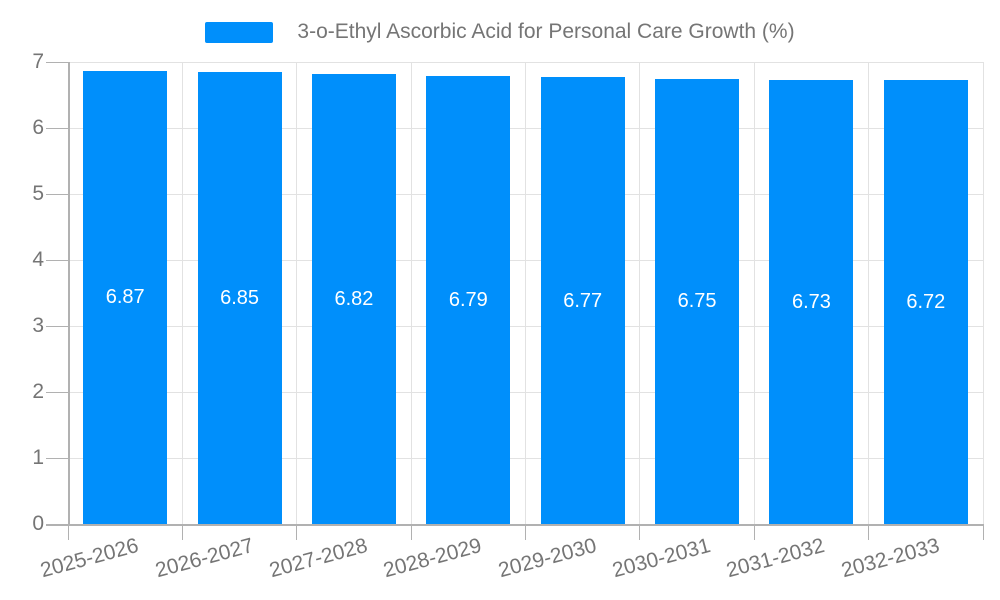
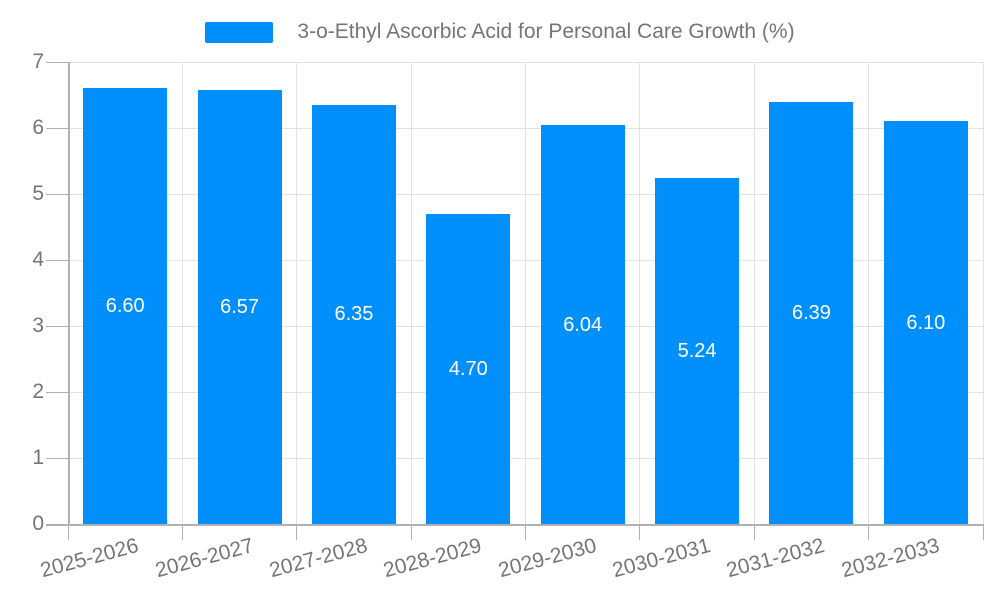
2025-2026: 6.87 -> 6.60
2026-2027: 6.85 -> 6.57
2027-2028: 6.82 -> 6.35
2028-2029: 6.79 -> 4.70
2029-2030: 6.77 -> 6.04
2030-2031: 6.75 -> 5.24
2031-2032: 6.73 -> 6.39
2032-2033: 6.72 -> 6.10
